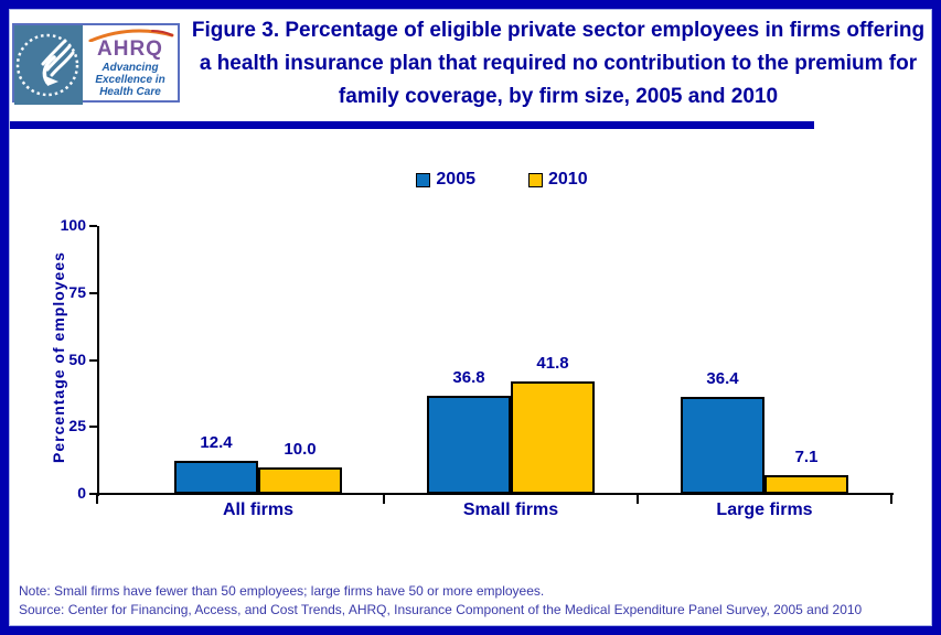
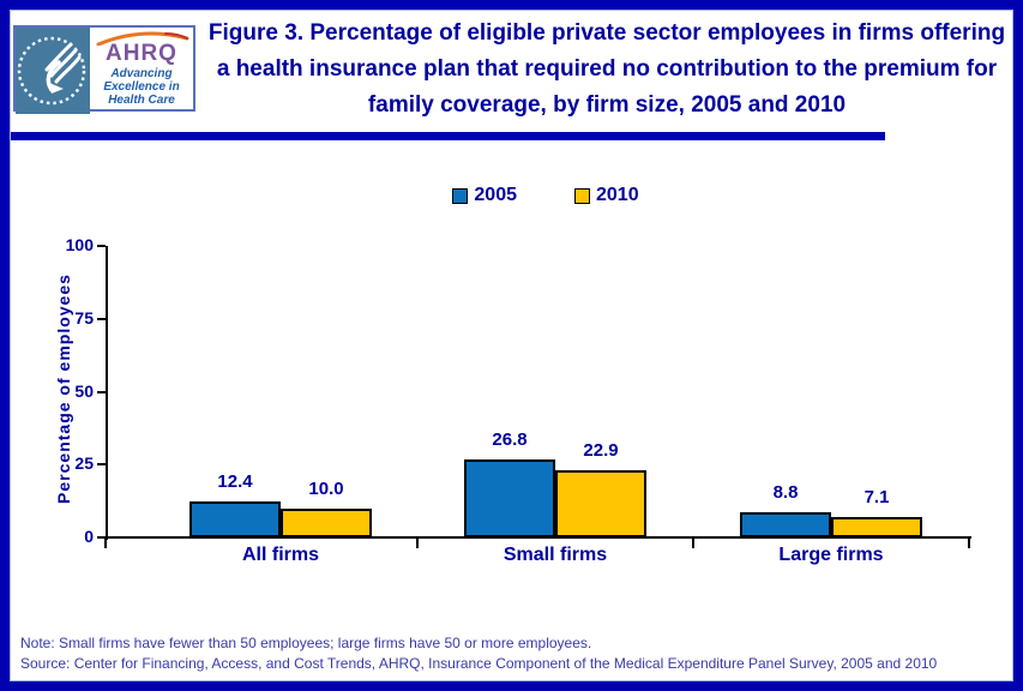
2005/Small firms: 36.8 -> 26.8
2010/Small firms: 41.8 -> 22.9
2005/Large firms: 36.4 -> 8.8
